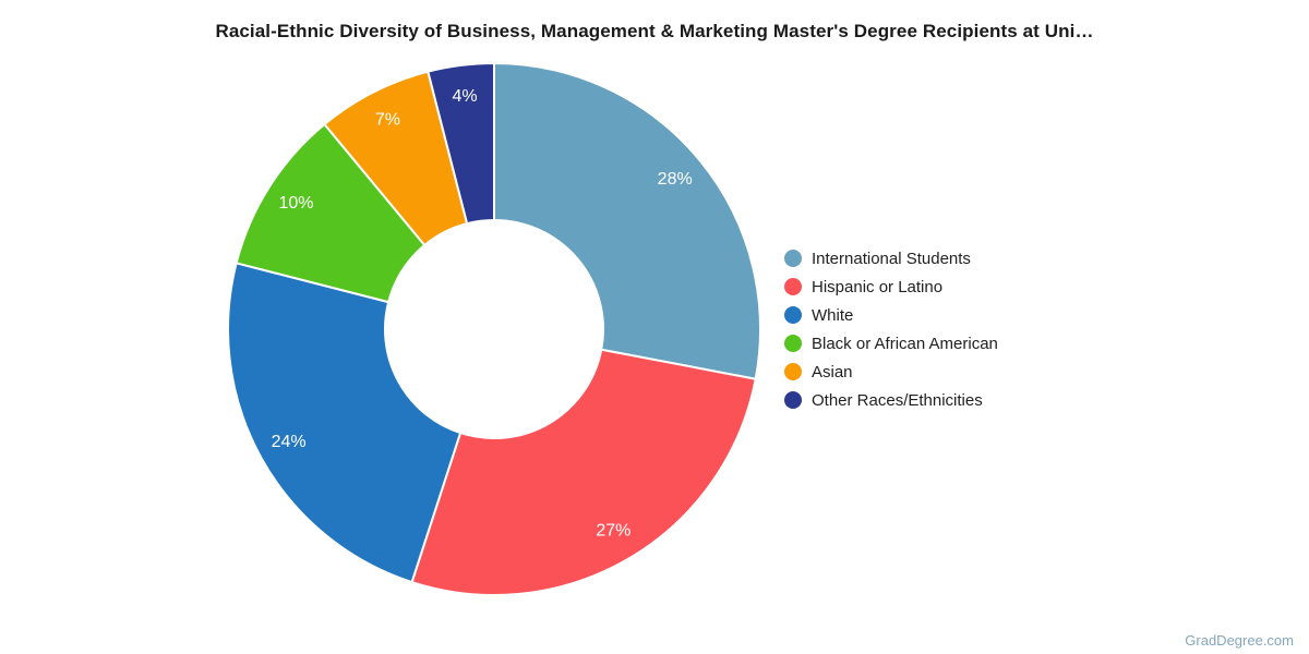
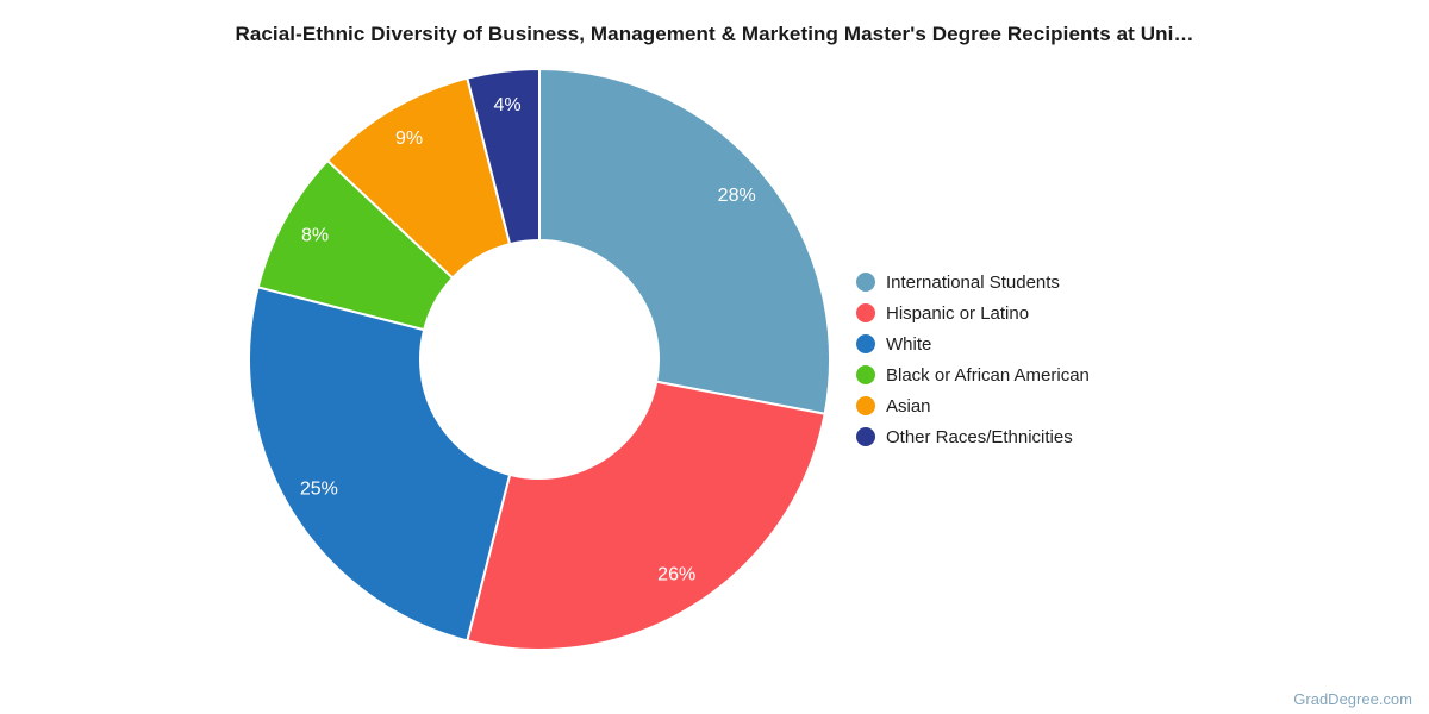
Hispanic or Latino: 27% -> 26%
White: 24% -> 25%
Black or African American: 10% -> 8%
Asian: 7% -> 9%
